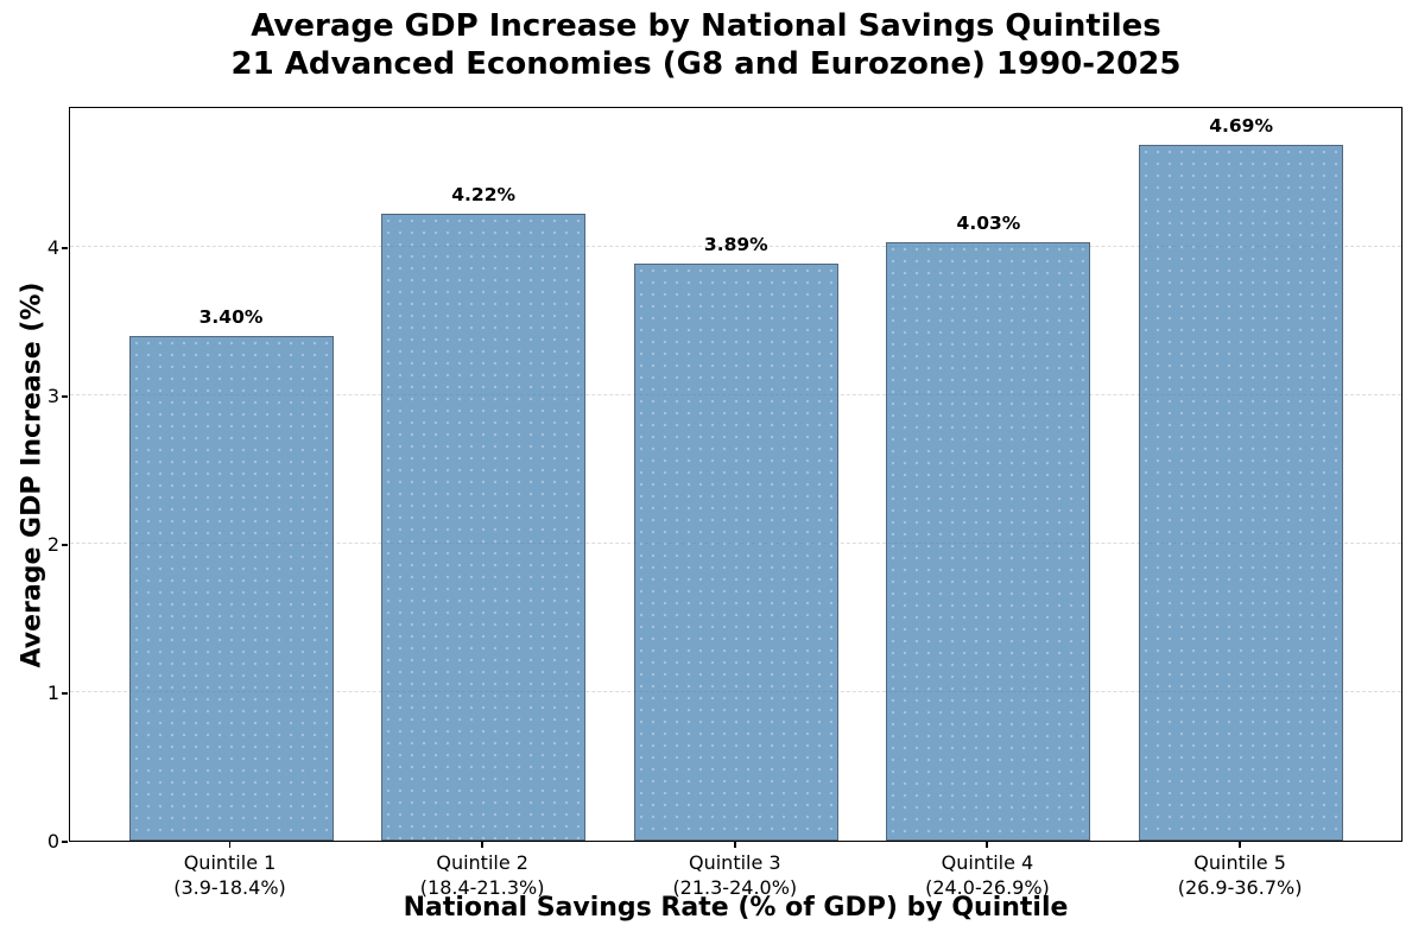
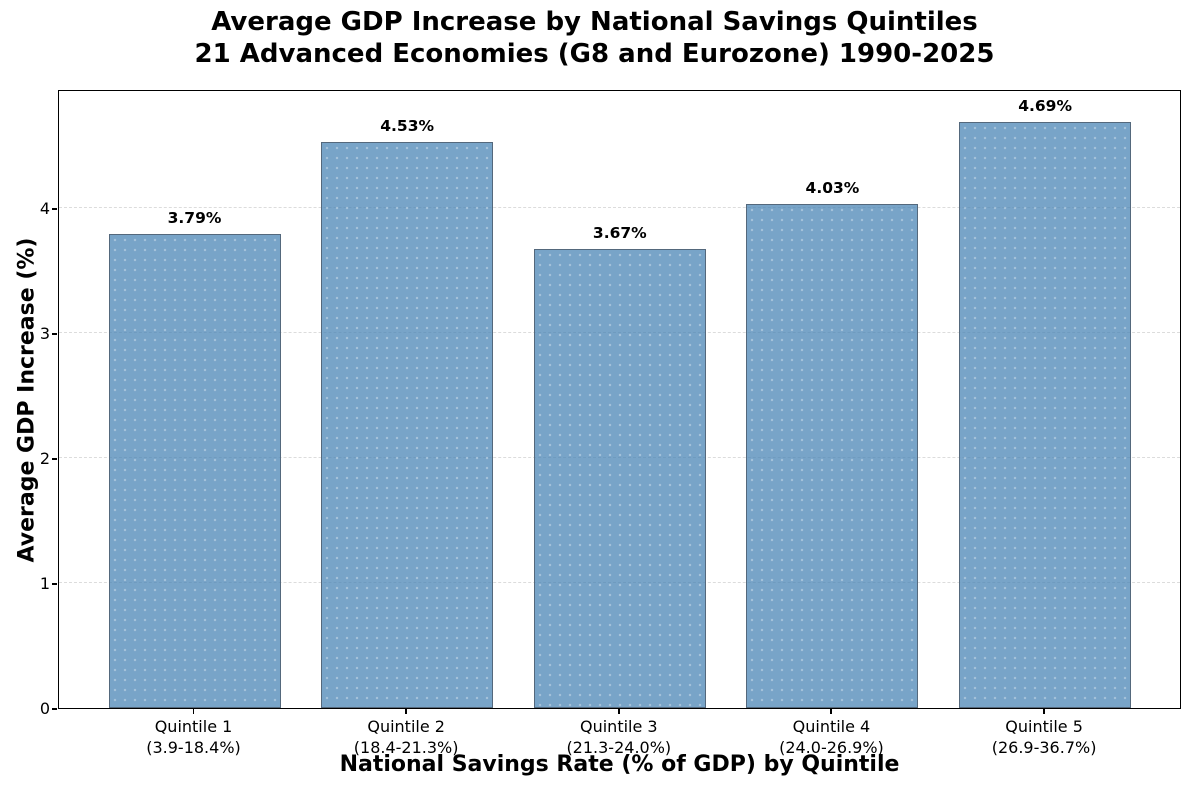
Quintile 1: 3.40% -> 3.79%
Quintile 2: 4.22% -> 4.53%
Quintile 3: 3.89% -> 3.67%
